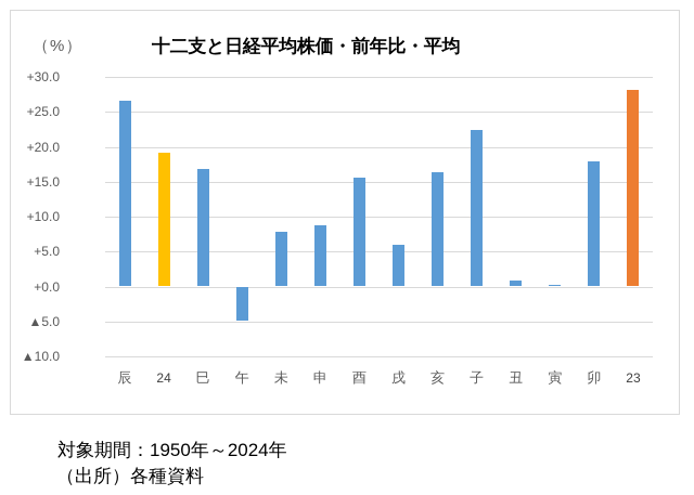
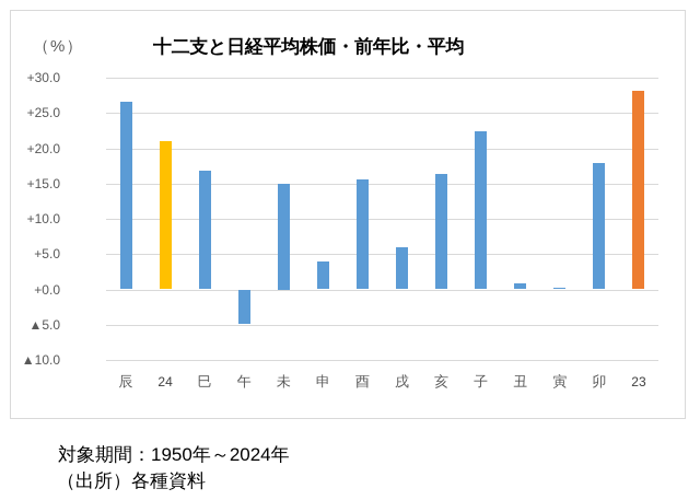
24: 19 -> 21
未: 8 -> 15
申: 9 -> 4
